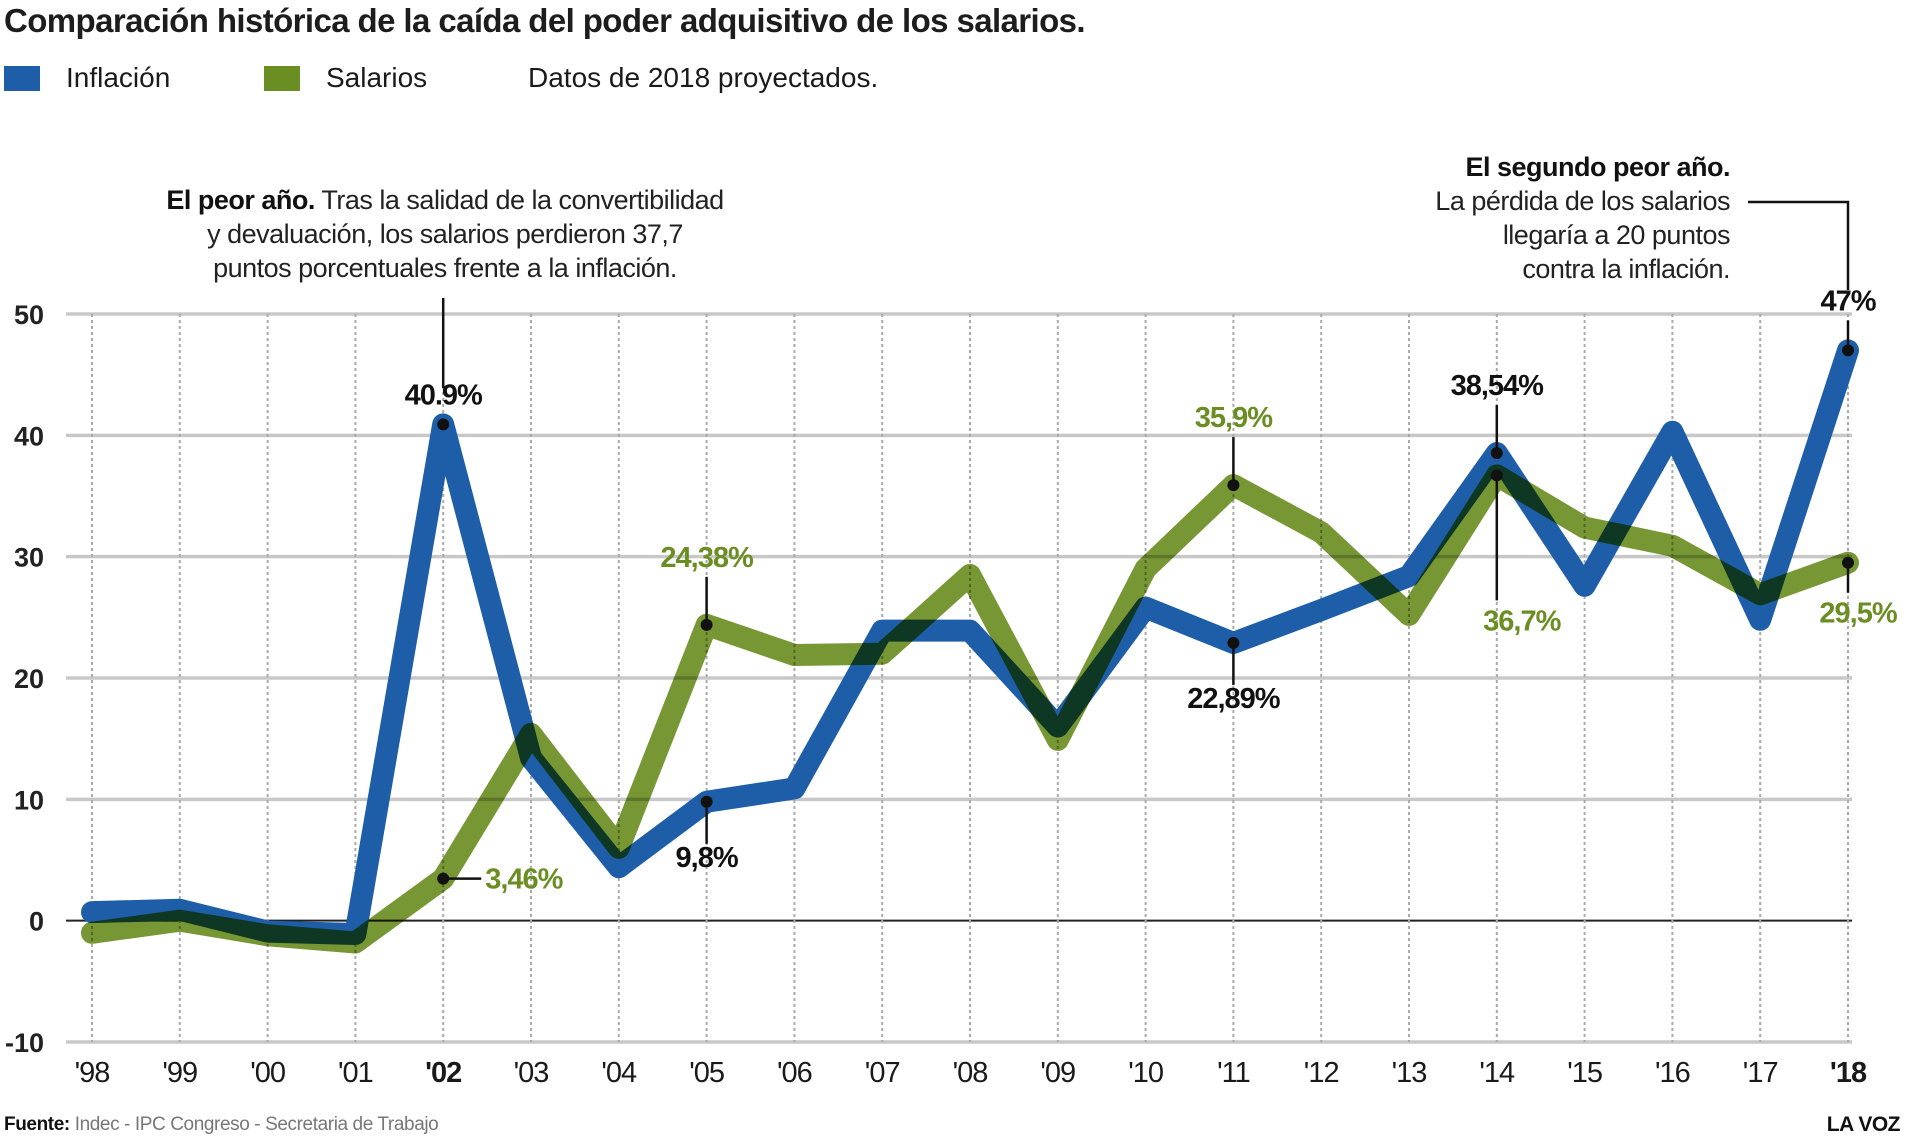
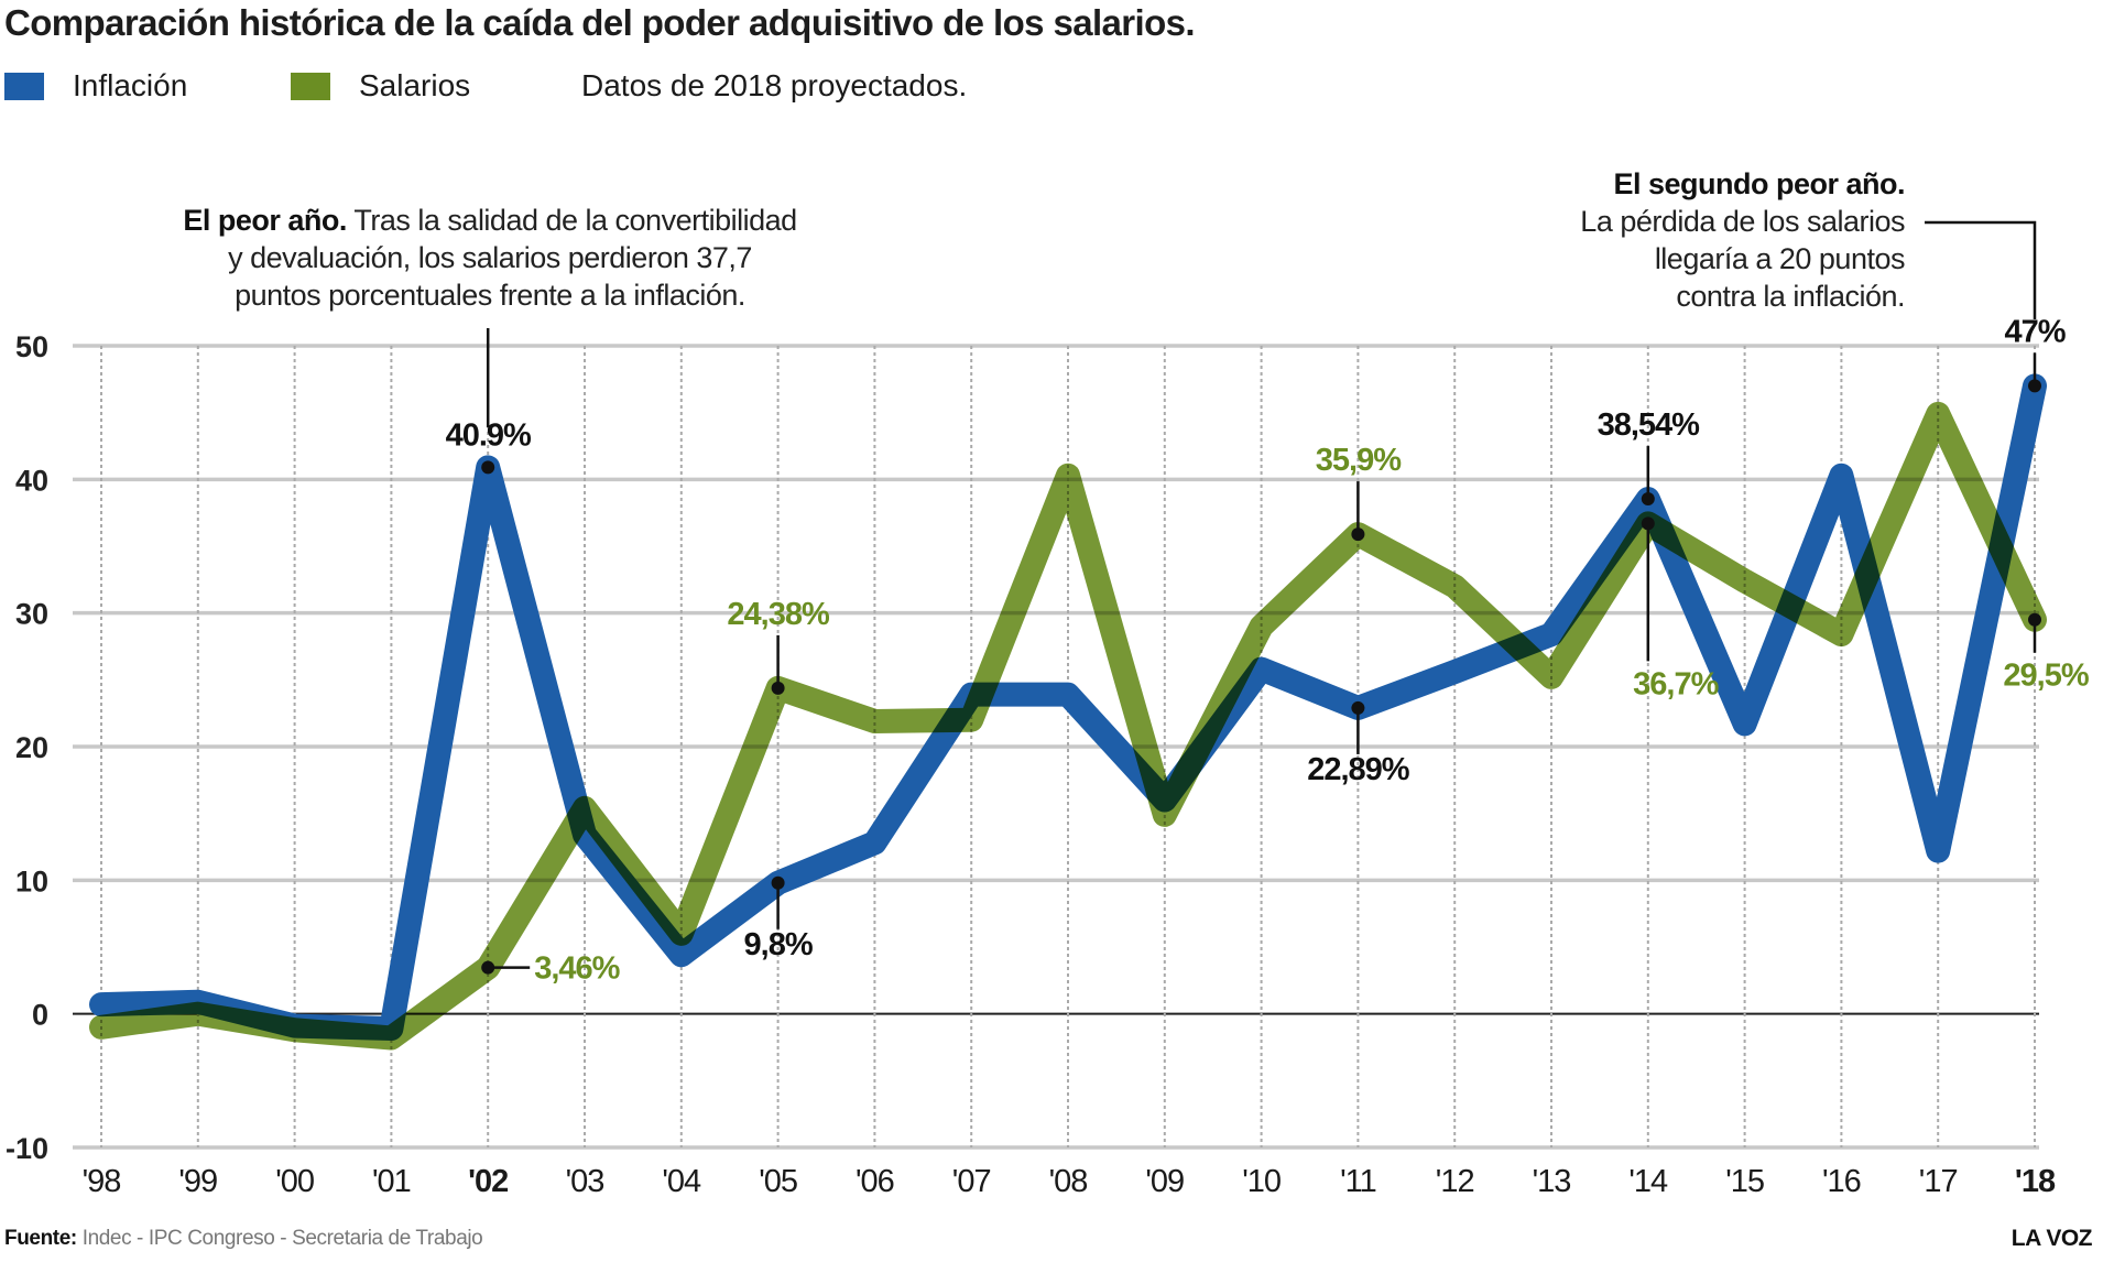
Inflación/'06: 10.9 -> 12.8
Salarios/'08: 28.5 -> 40.3
Inflación/'15: 27.6 -> 21.7
Salarios/'16: 30.9 -> 28.4
Inflación/'17: 24.8 -> 12.2
Salarios/'17: 26.9 -> 44.9
